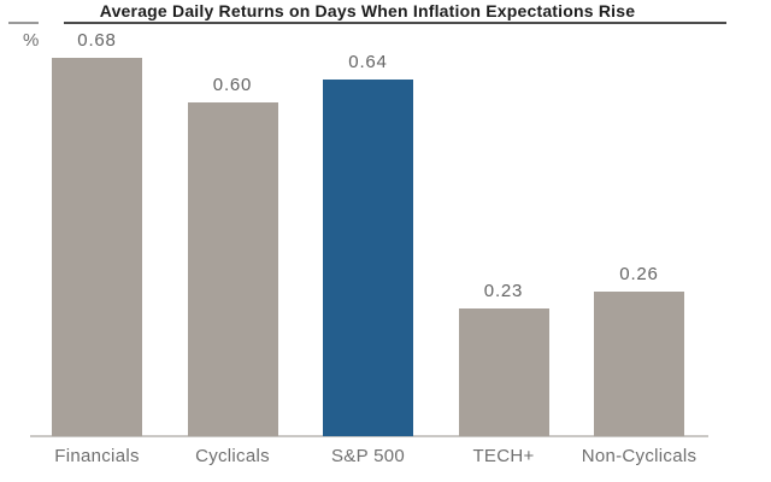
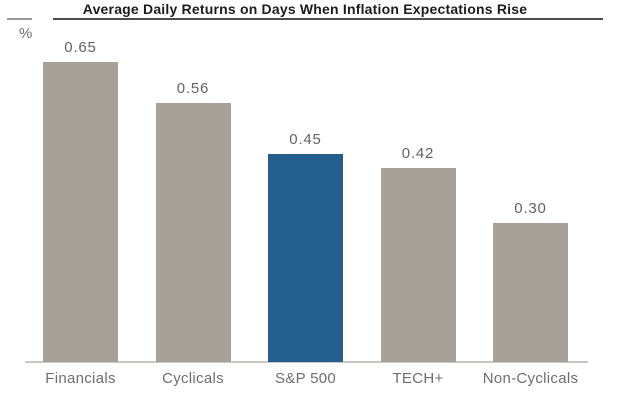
Financials: 0.68 -> 0.65
Cyclicals: 0.60 -> 0.56
S&P 500: 0.64 -> 0.45
TECH+: 0.23 -> 0.42
Non-Cyclicals: 0.26 -> 0.30
